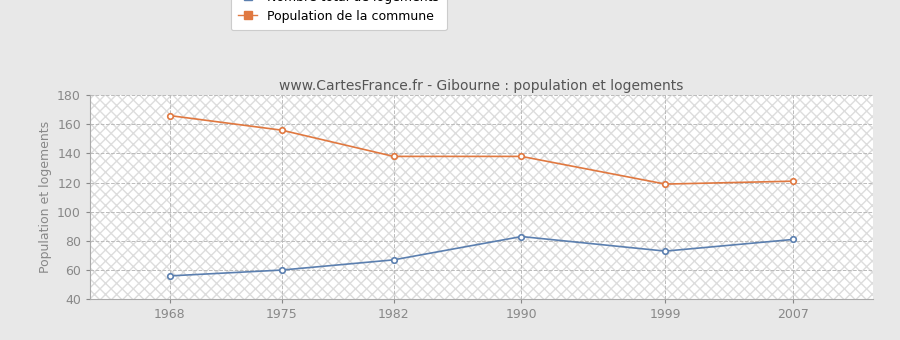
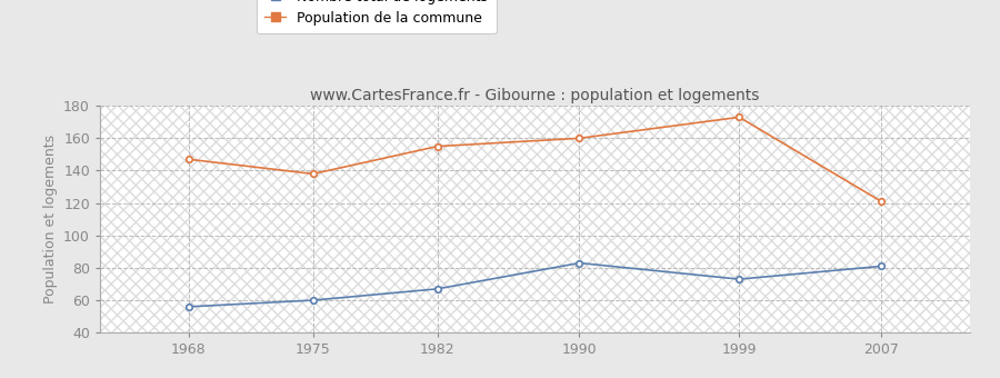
Population de la commune/1968: 166 -> 147
Population de la commune/1975: 156 -> 138
Population de la commune/1982: 138 -> 155
Population de la commune/1990: 138 -> 160
Population de la commune/1999: 119 -> 173
